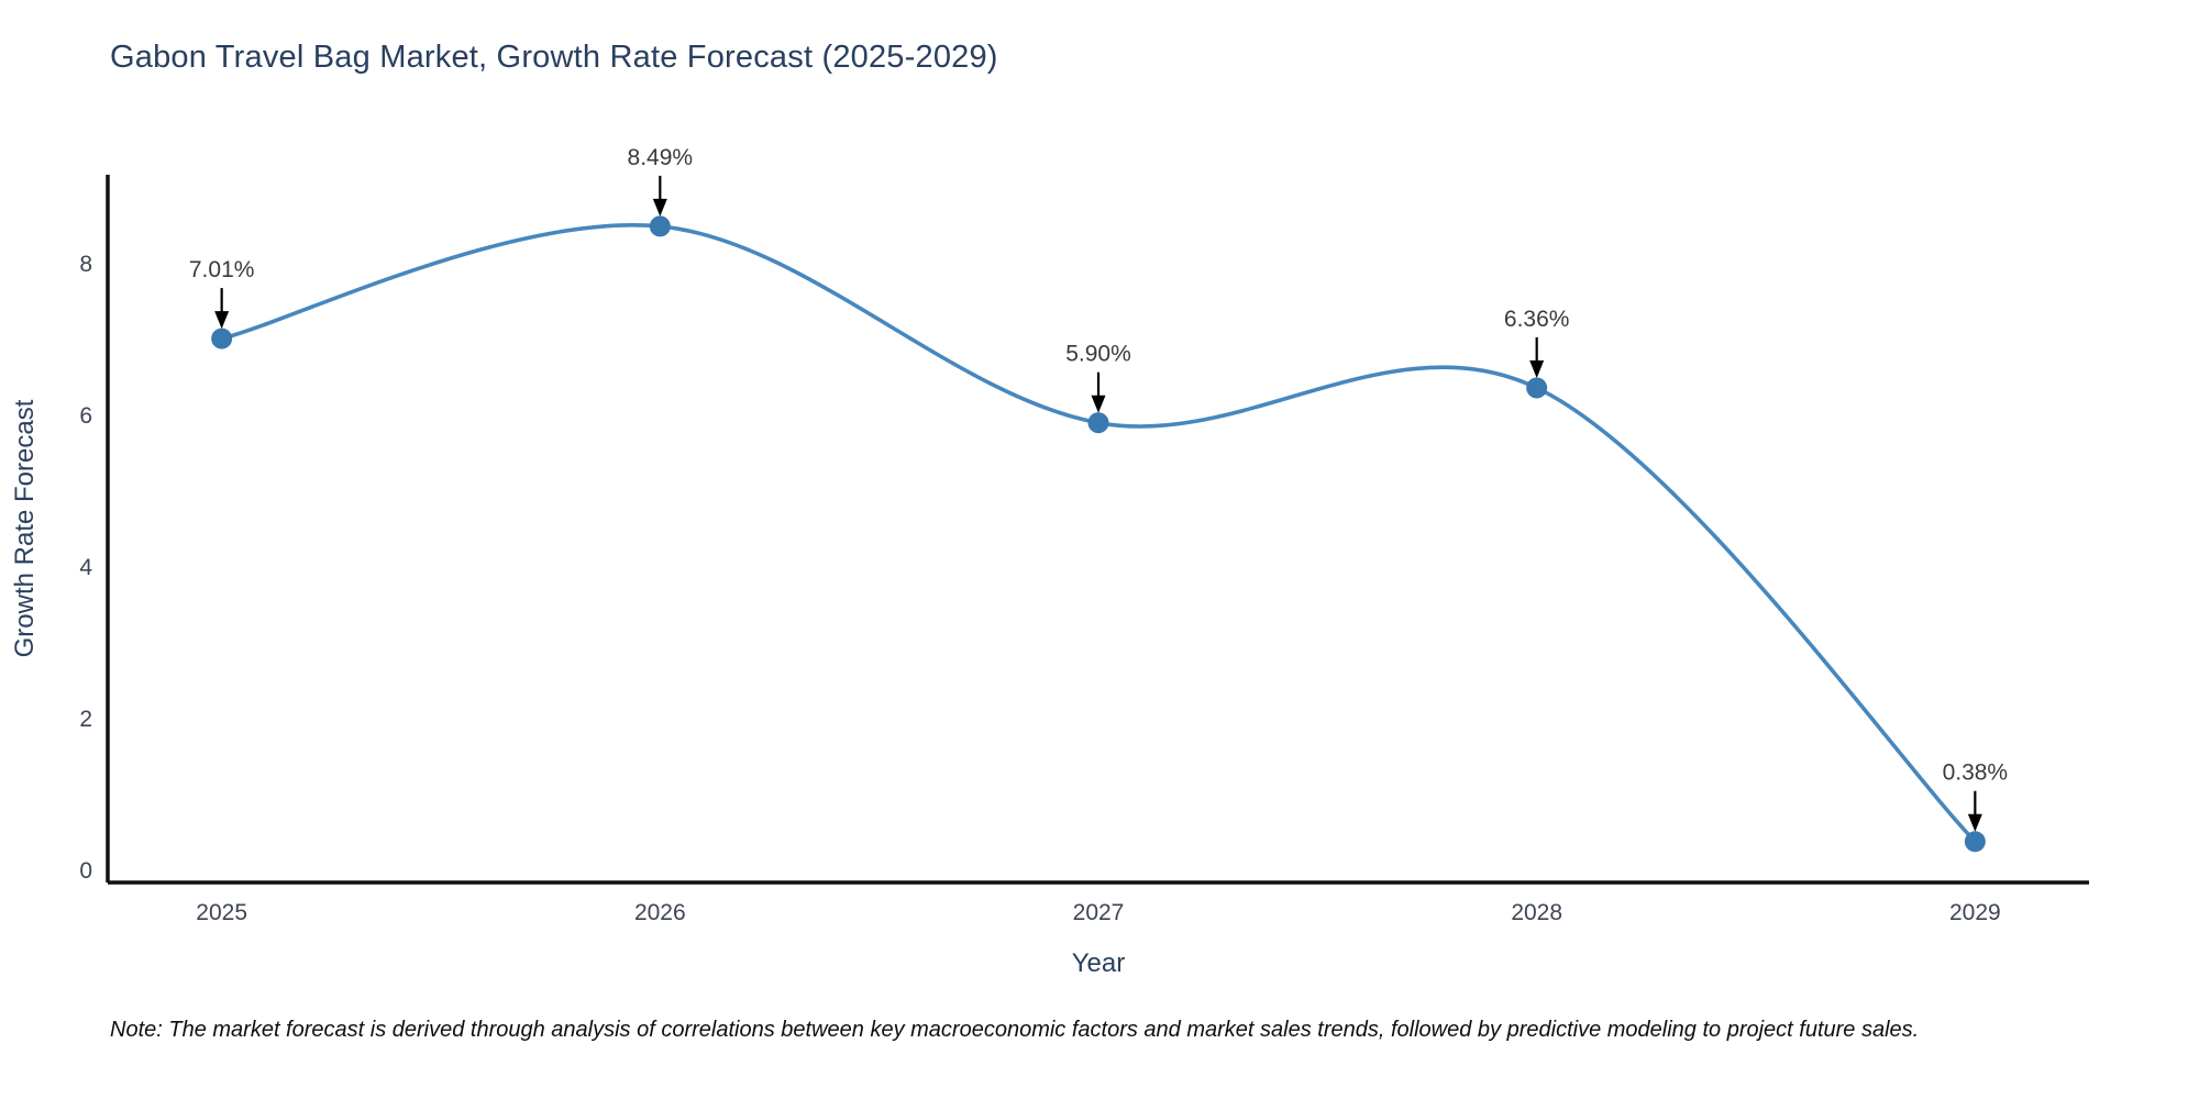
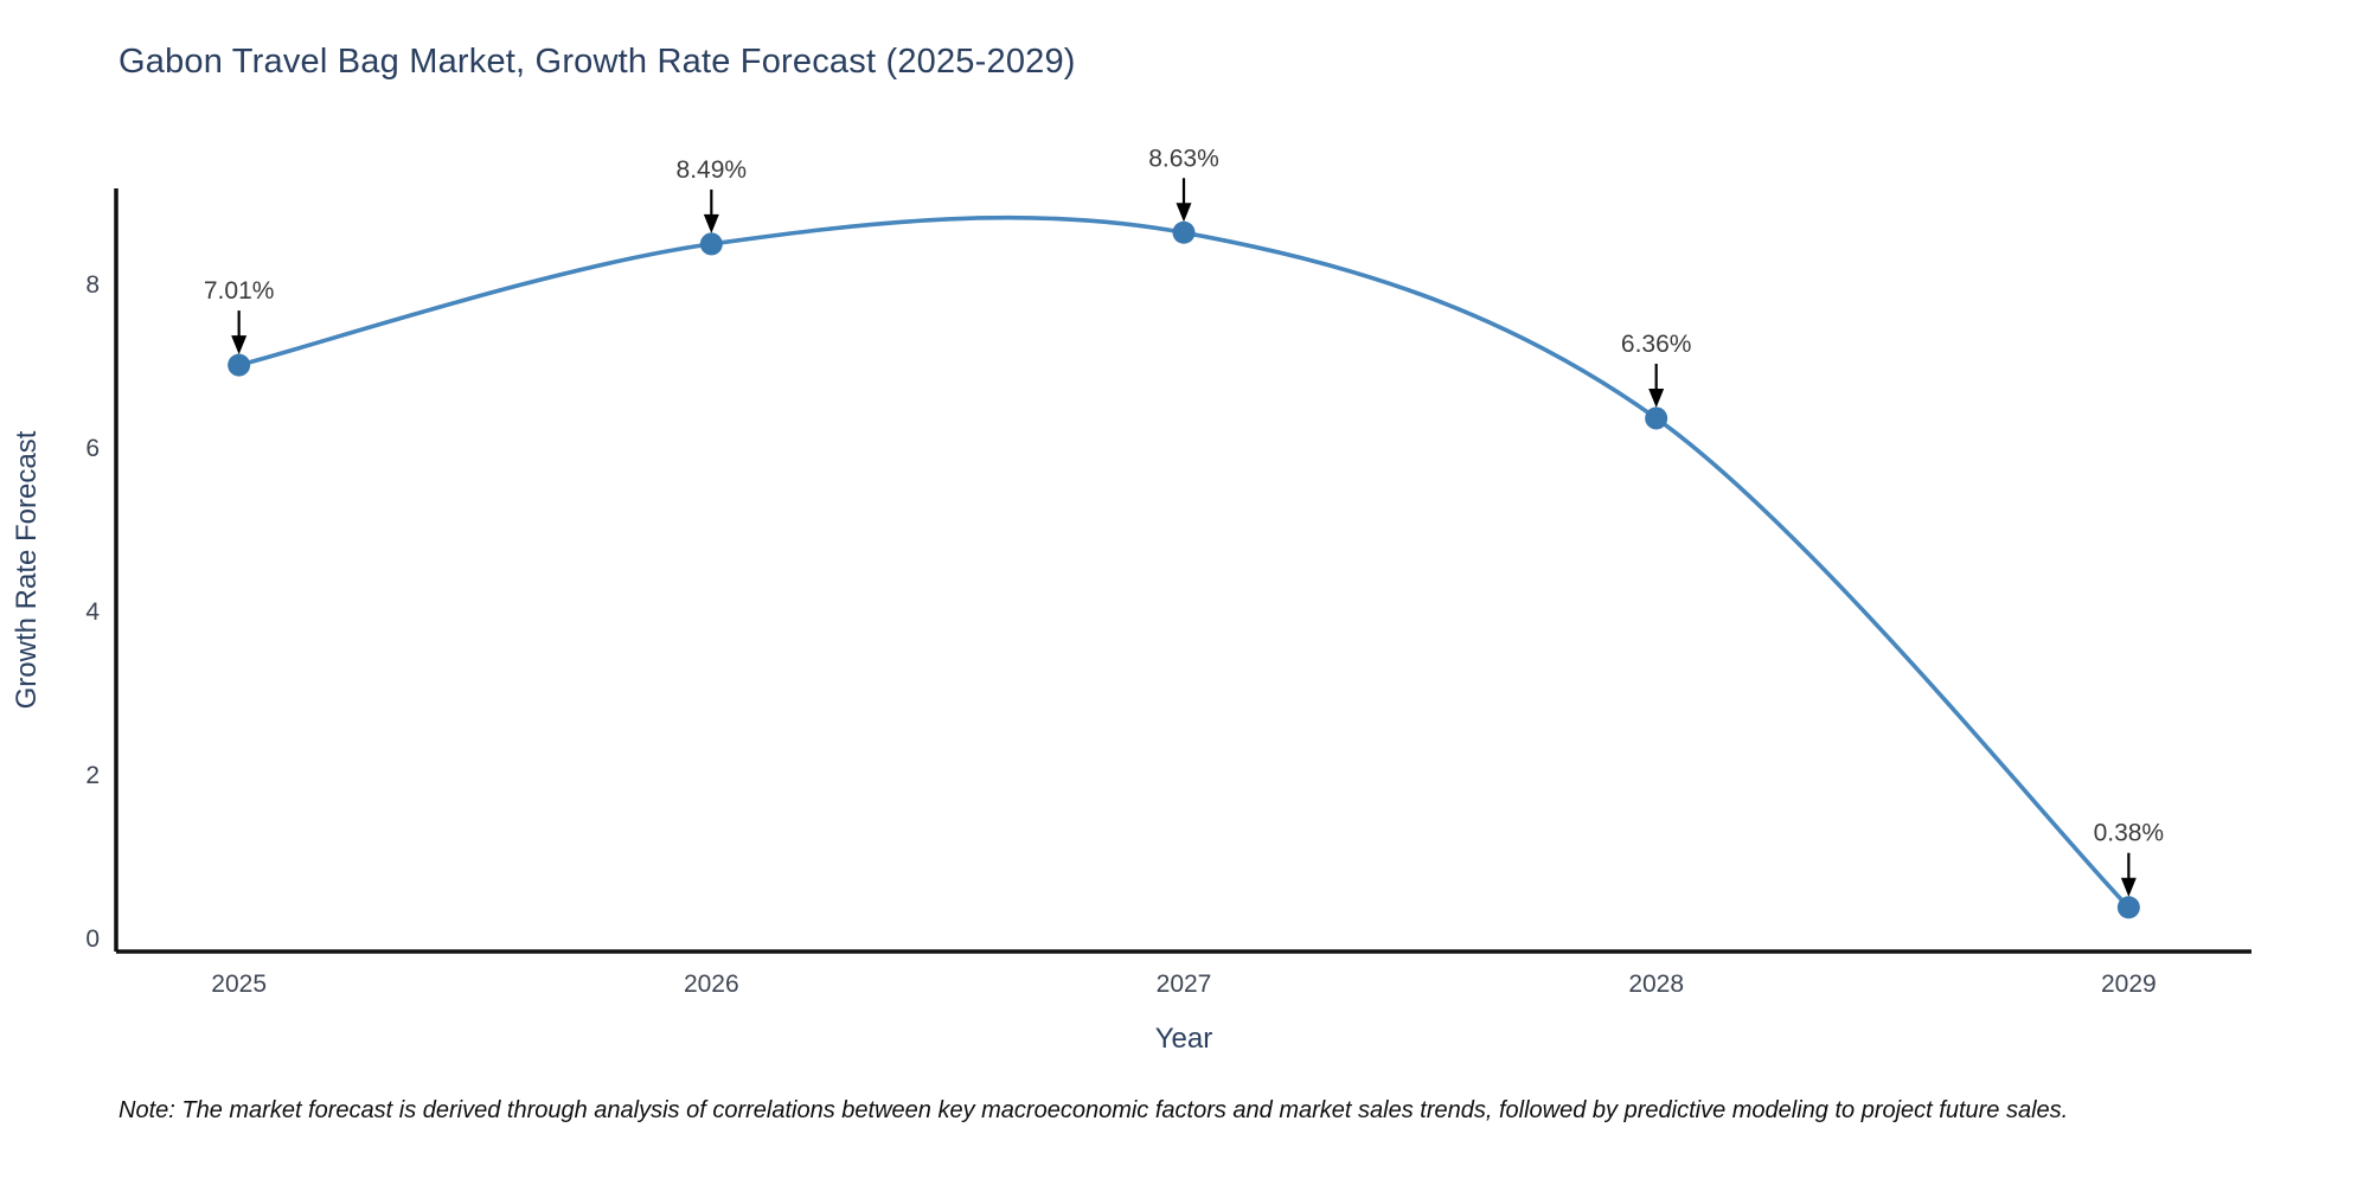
2027: 5.90% -> 8.63%
